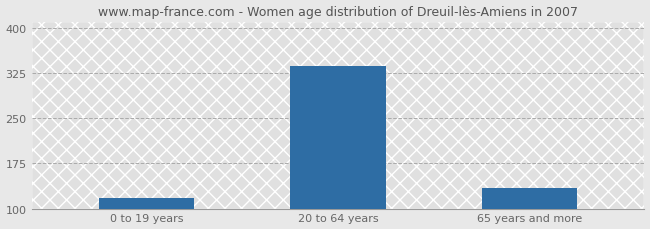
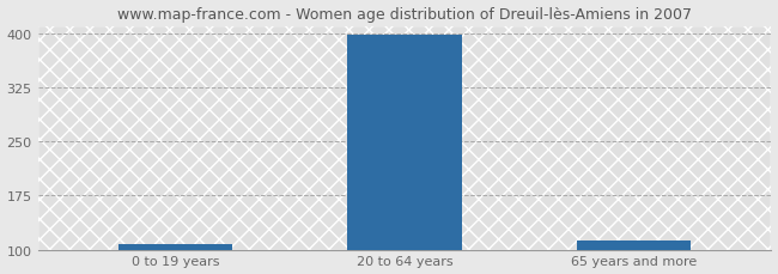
0 to 19 years: 118 -> 107
20 to 64 years: 336 -> 397
65 years and more: 134 -> 112
